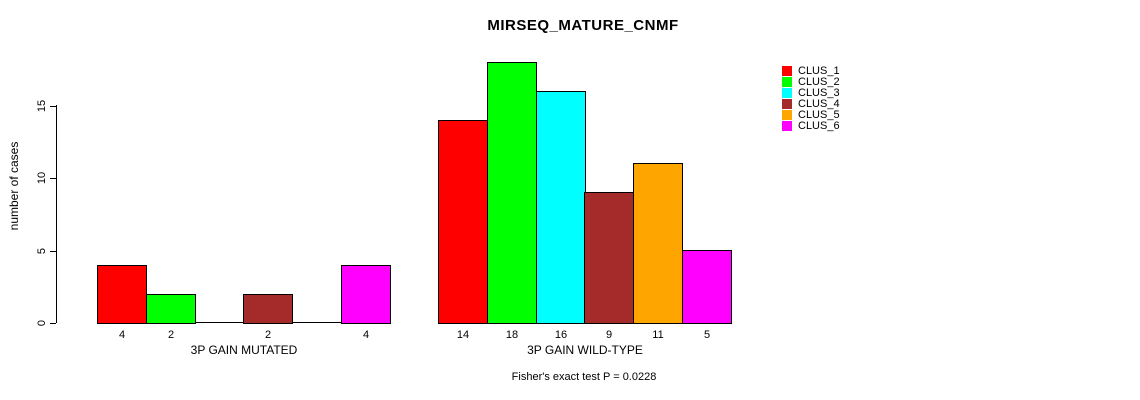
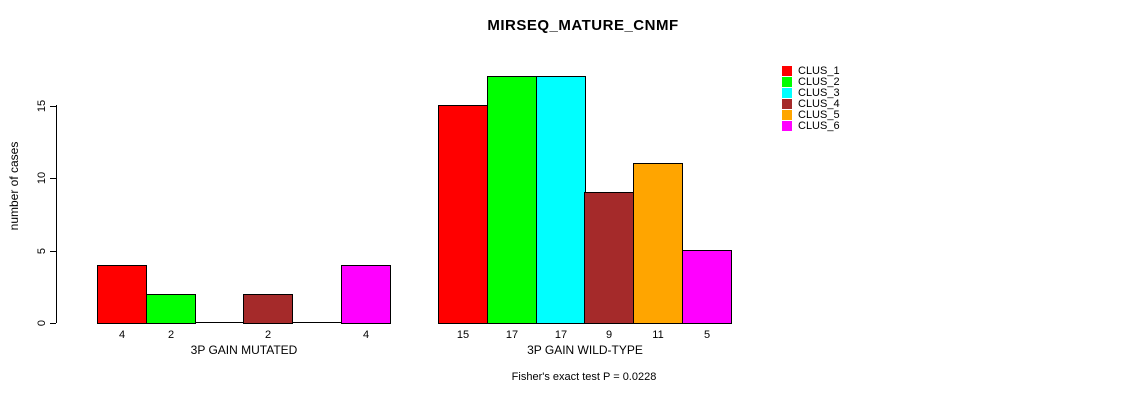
CLUS_1/3P GAIN WILD-TYPE: 14 -> 15
CLUS_2/3P GAIN WILD-TYPE: 18 -> 17
CLUS_3/3P GAIN WILD-TYPE: 16 -> 17
